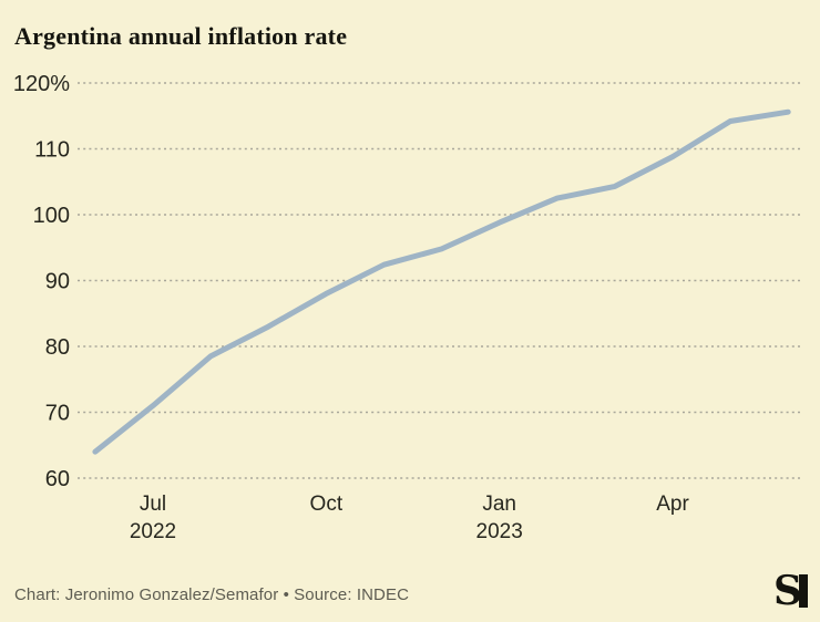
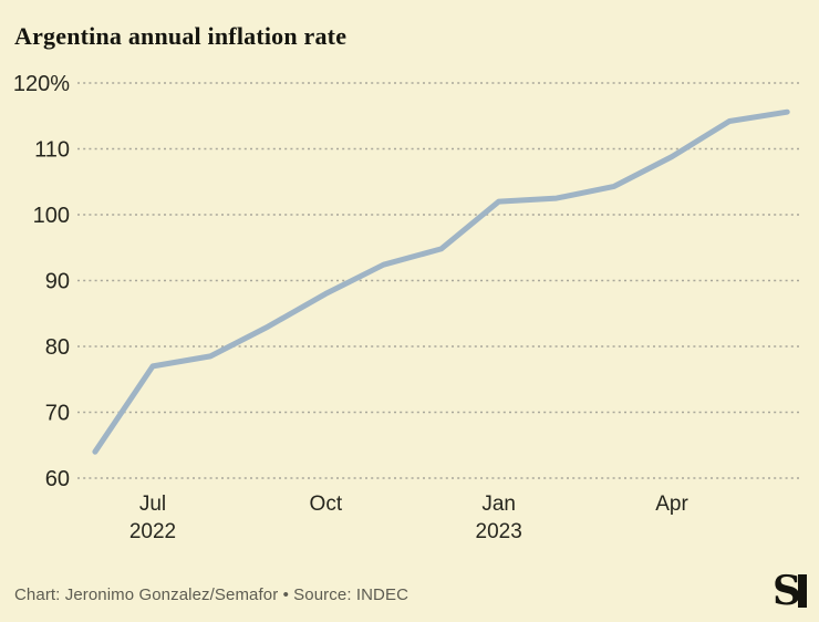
Jul 2022: 71% -> 77%
Jan 2023: 99% -> 102%
